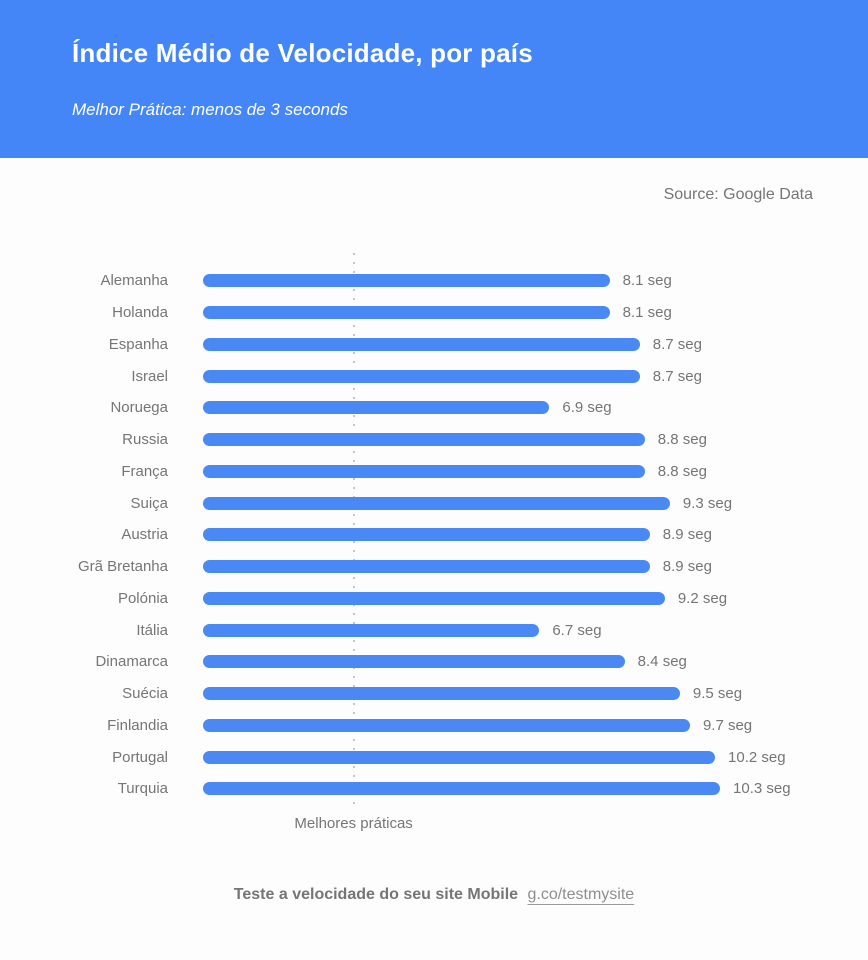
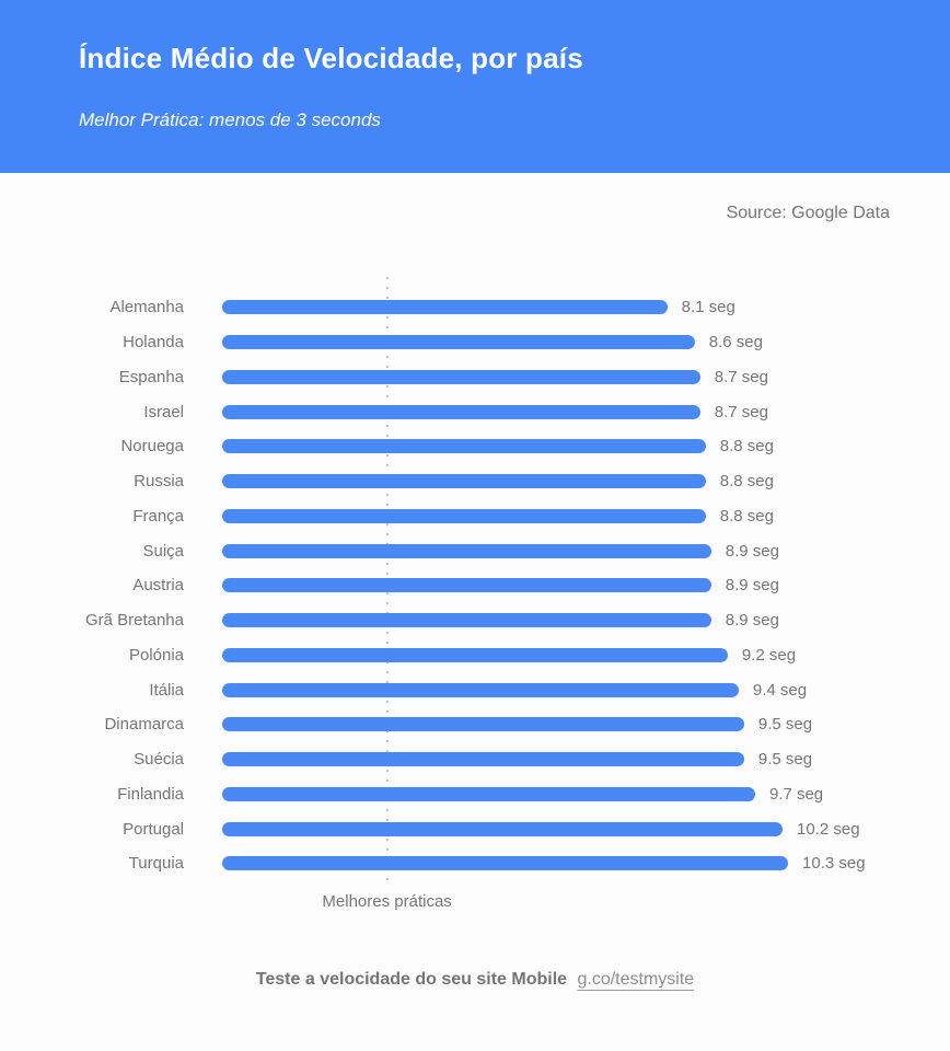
Holanda: 8.1 -> 8.6
Noruega: 6.9 -> 8.8
Suiça: 9.3 -> 8.9
Itália: 6.7 -> 9.4
Dinamarca: 8.4 -> 9.5
